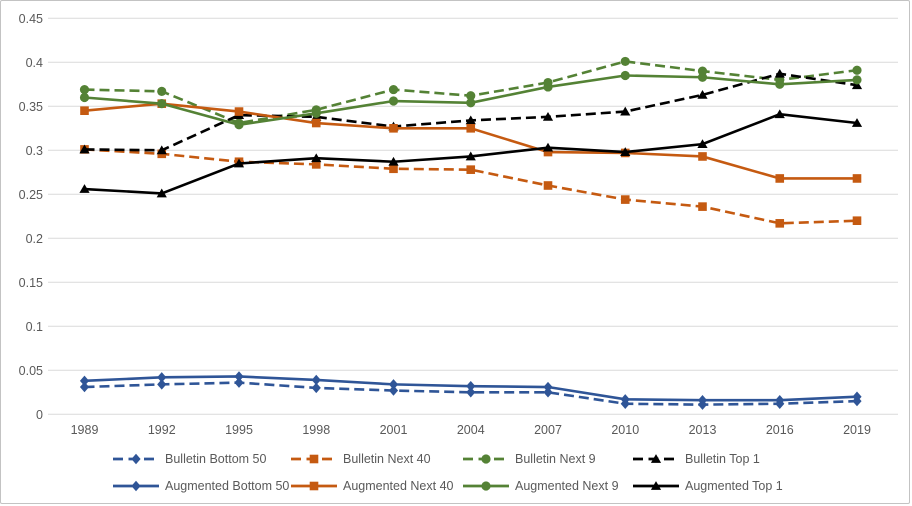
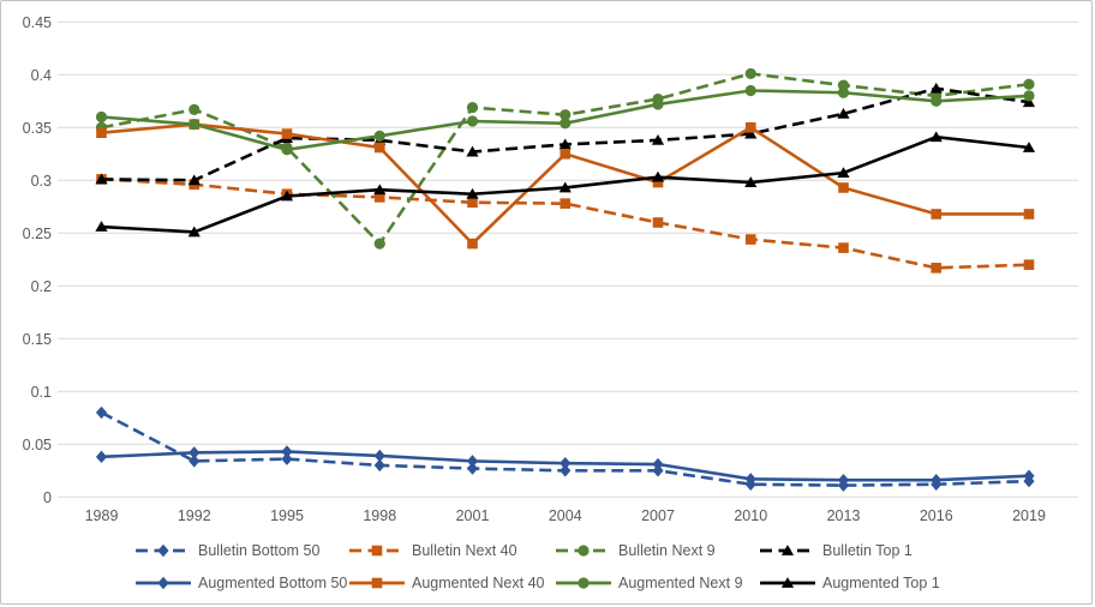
Bulletin Bottom 50/1989: 0.03 -> 0.08
Bulletin Next 9/1989: 0.37 -> 0.35
Bulletin Next 9/1998: 0.35 -> 0.24
Augmented Next 40/2001: 0.33 -> 0.24
Augmented Next 40/2010: 0.30 -> 0.35
